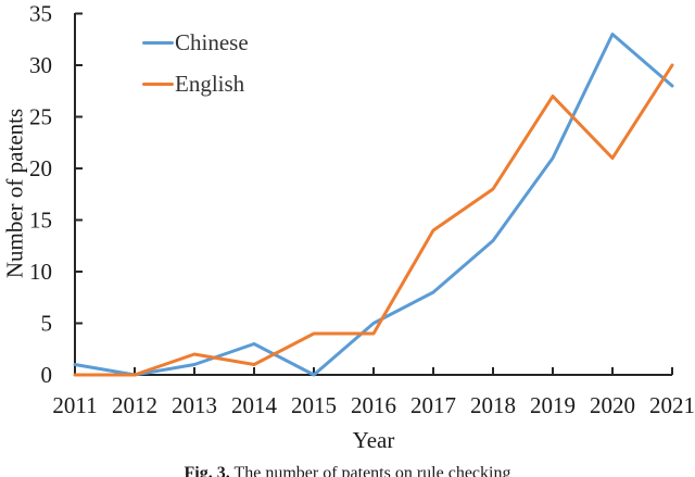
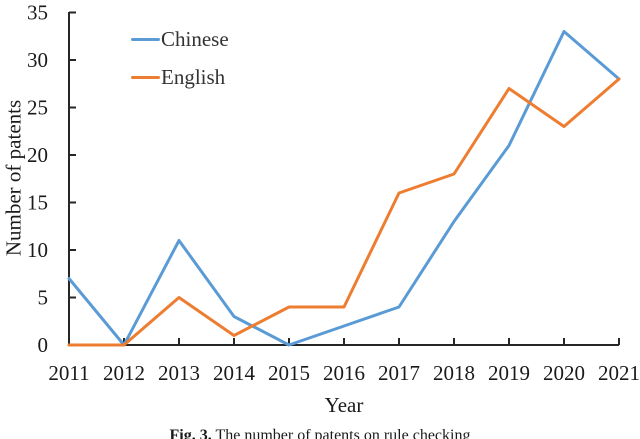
Chinese/2011: 1 -> 7
Chinese/2013: 1 -> 11
English/2013: 2 -> 5
Chinese/2016: 5 -> 2
Chinese/2017: 8 -> 4
English/2017: 14 -> 16
English/2020: 21 -> 23
English/2021: 30 -> 28
